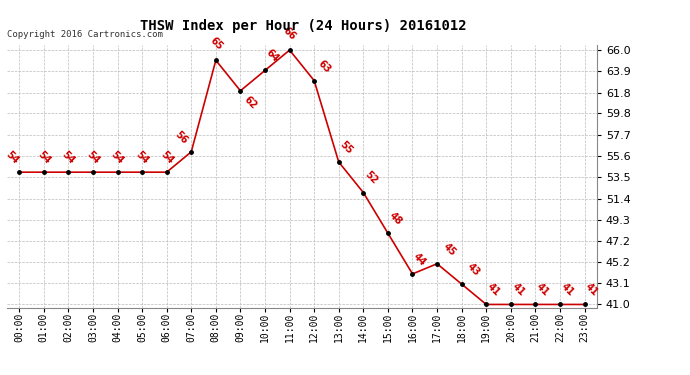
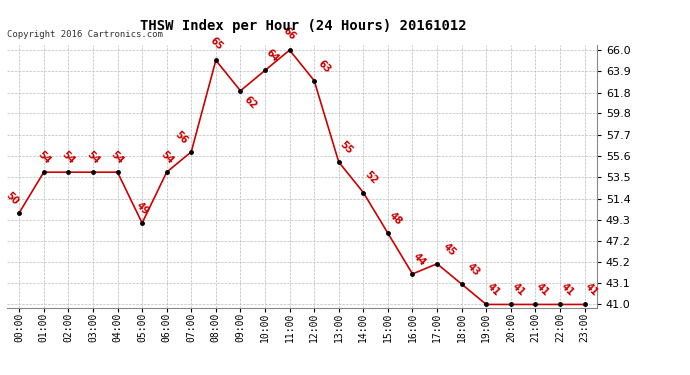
00:00: 54 -> 50
05:00: 54 -> 49
